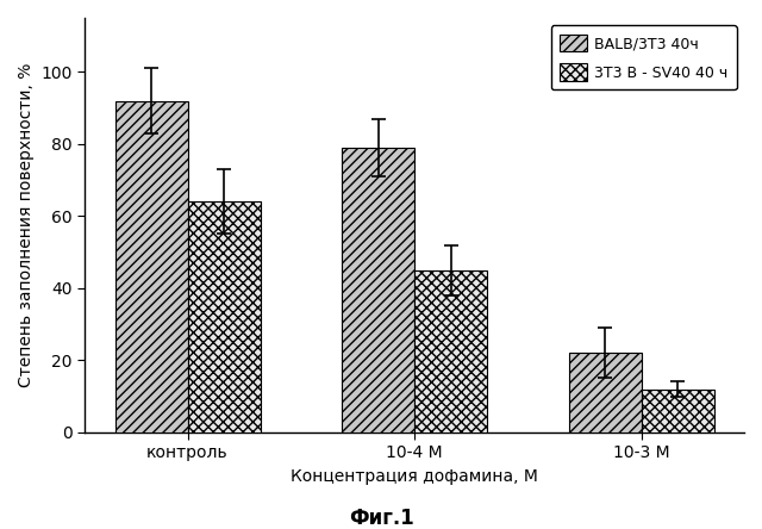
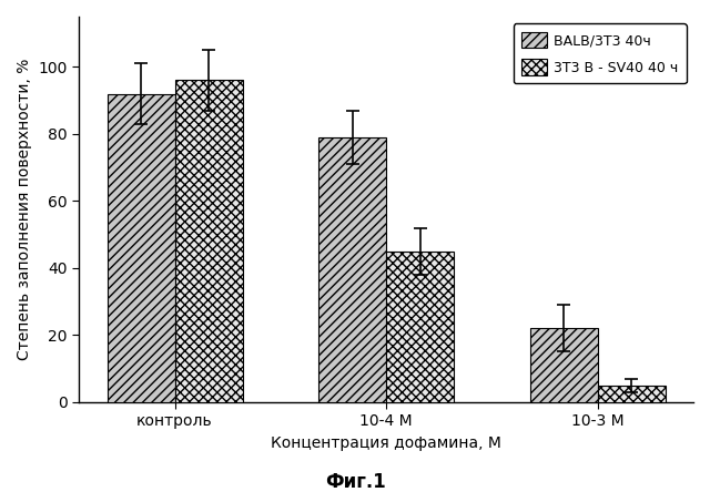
3T3 B - SV40 40 ч/контроль: 64 -> 96
3T3 B - SV40 40 ч/10-3 М: 12 -> 5
